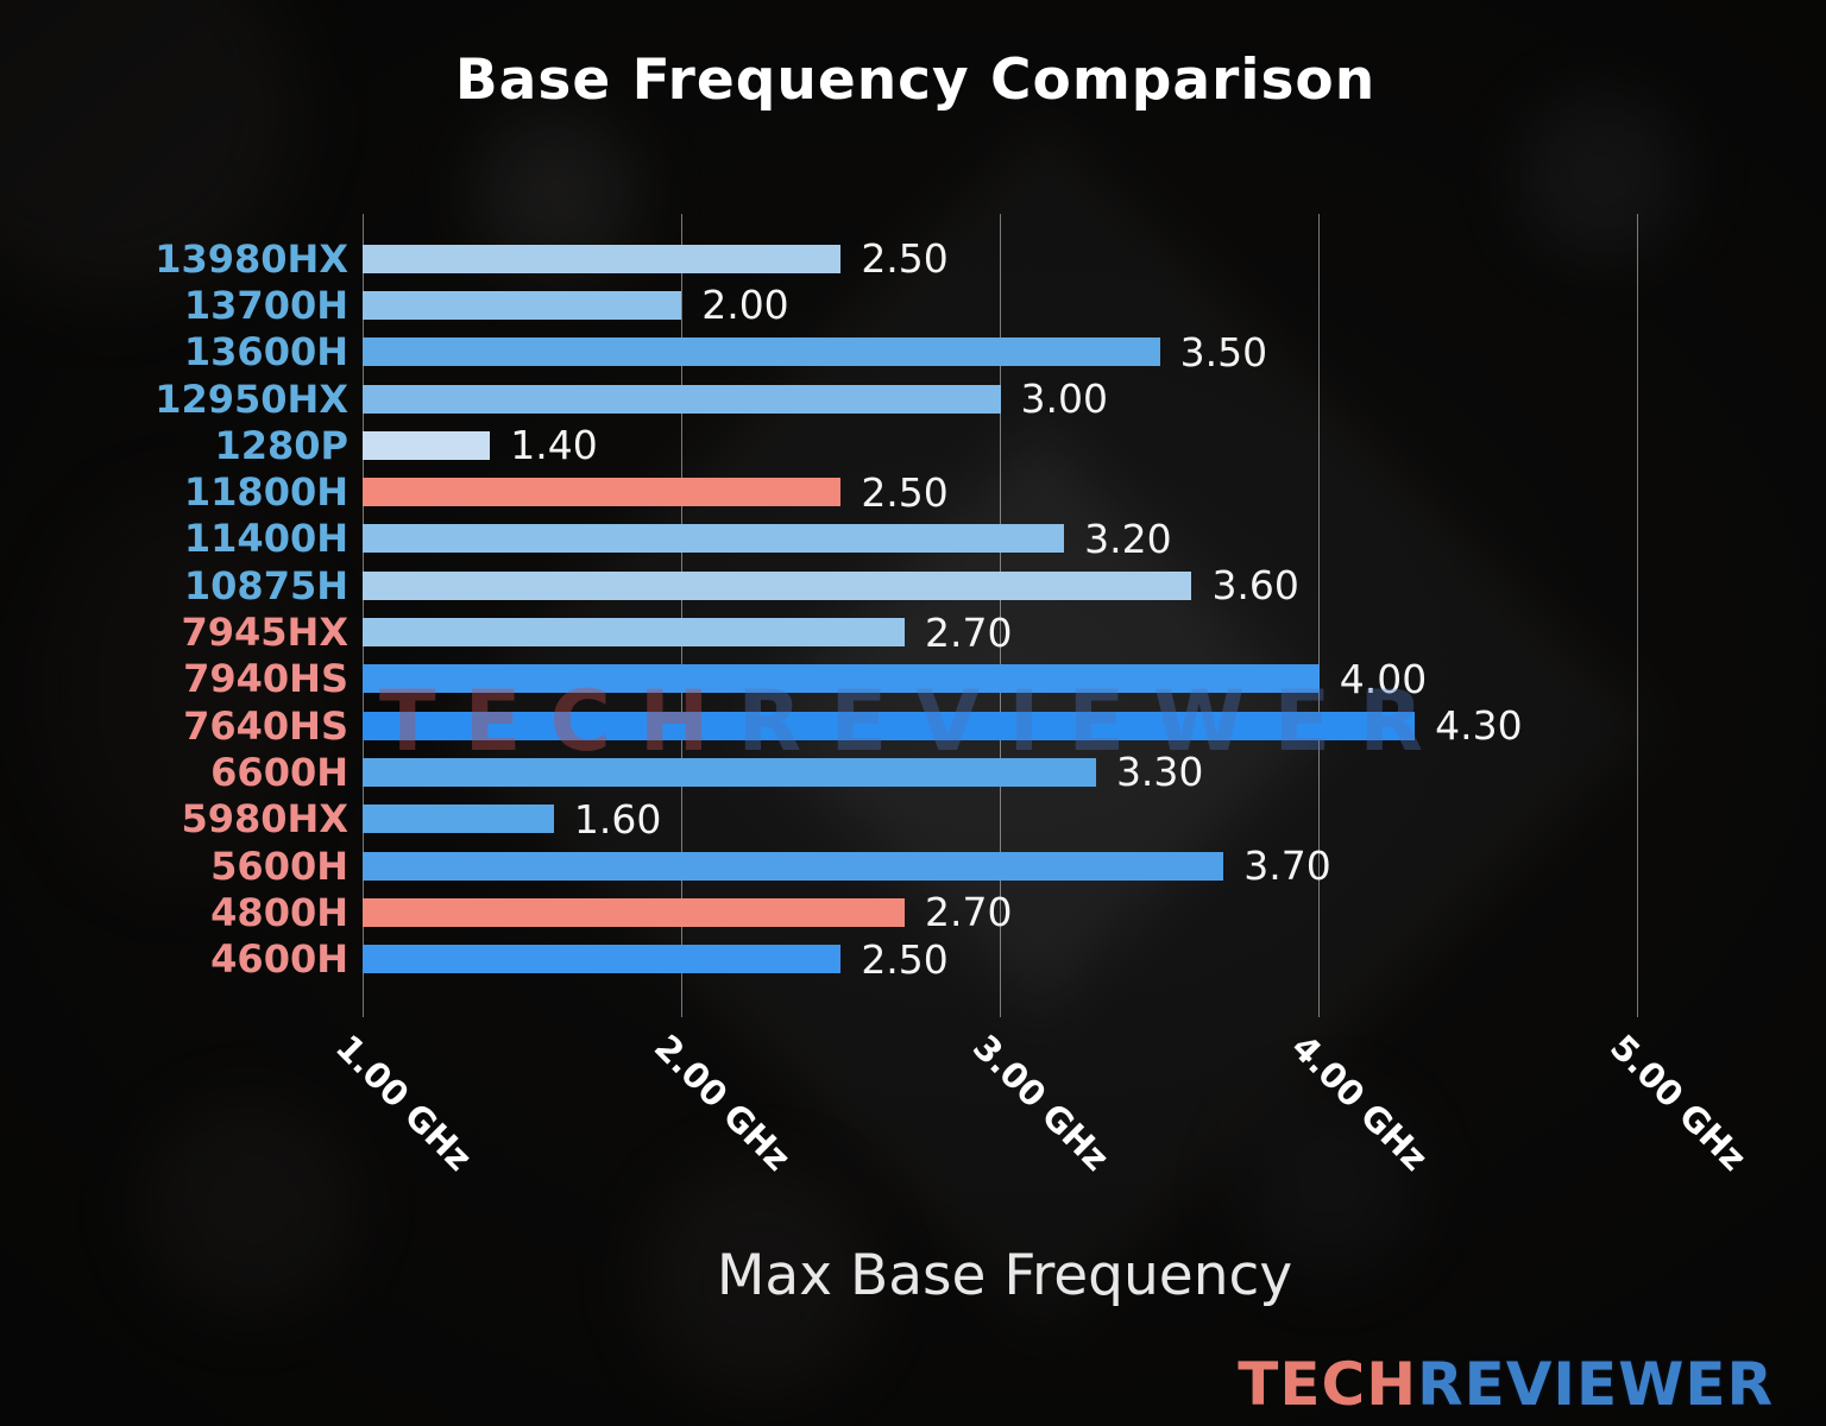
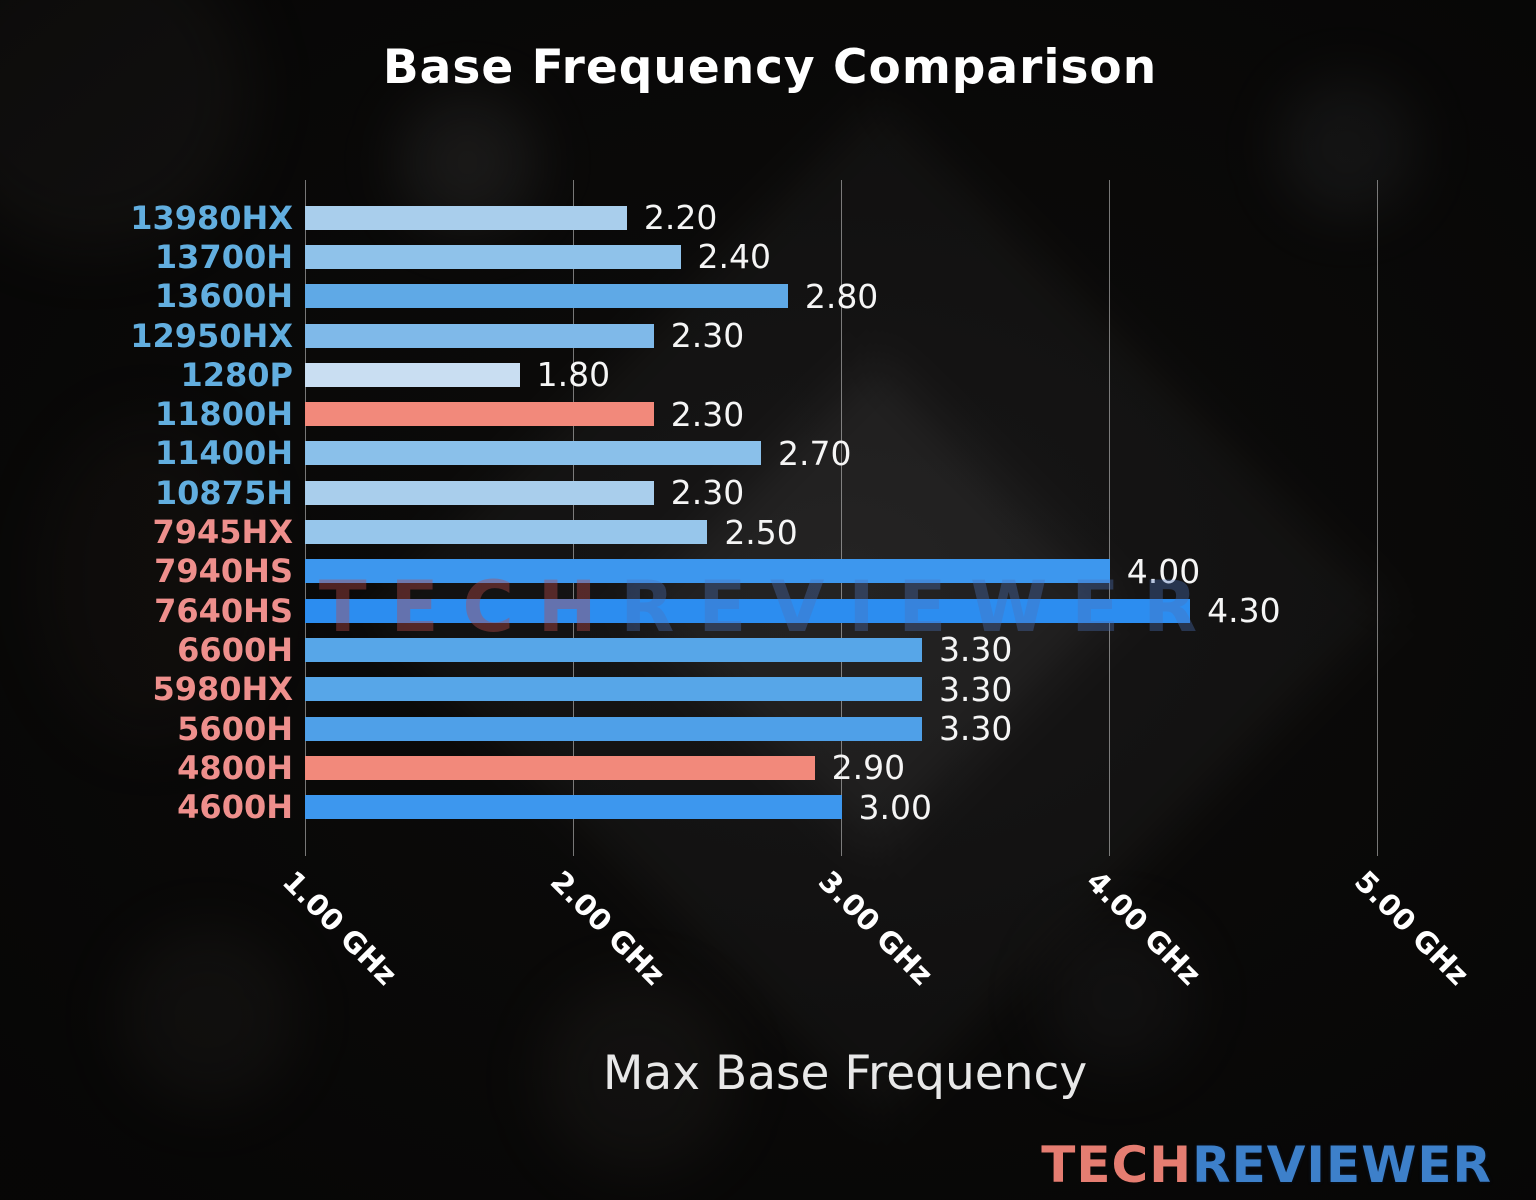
13980HX: 2.50 -> 2.20
13700H: 2.00 -> 2.40
13600H: 3.50 -> 2.80
12950HX: 3.00 -> 2.30
1280P: 1.40 -> 1.80
11800H: 2.50 -> 2.30
11400H: 3.20 -> 2.70
10875H: 3.60 -> 2.30
7945HX: 2.70 -> 2.50
5980HX: 1.60 -> 3.30
5600H: 3.70 -> 3.30
4800H: 2.70 -> 2.90
4600H: 2.50 -> 3.00
